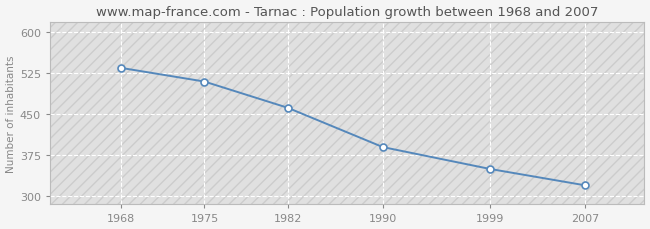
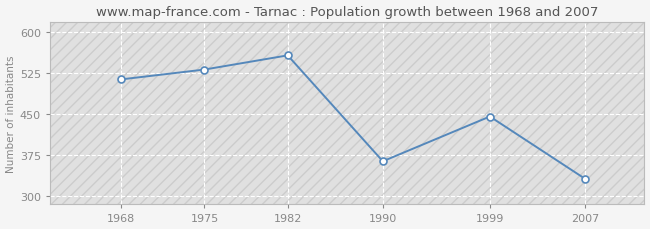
1968: 535 -> 514
1975: 510 -> 532
1982: 462 -> 558
1990: 390 -> 364
1999: 350 -> 446
2007: 320 -> 332
